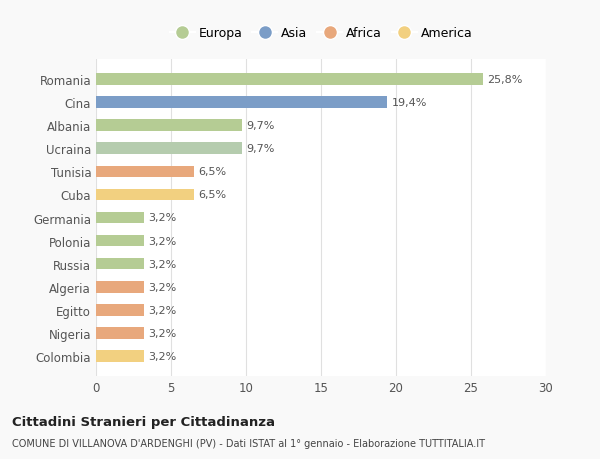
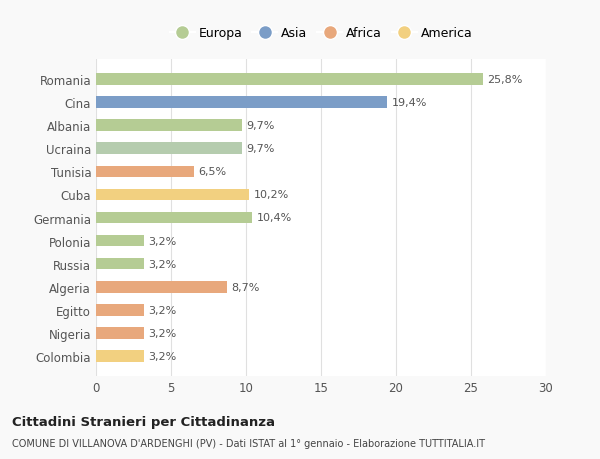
Cuba: 6,5% -> 10,2%
Germania: 3,2% -> 10,4%
Algeria: 3,2% -> 8,7%
